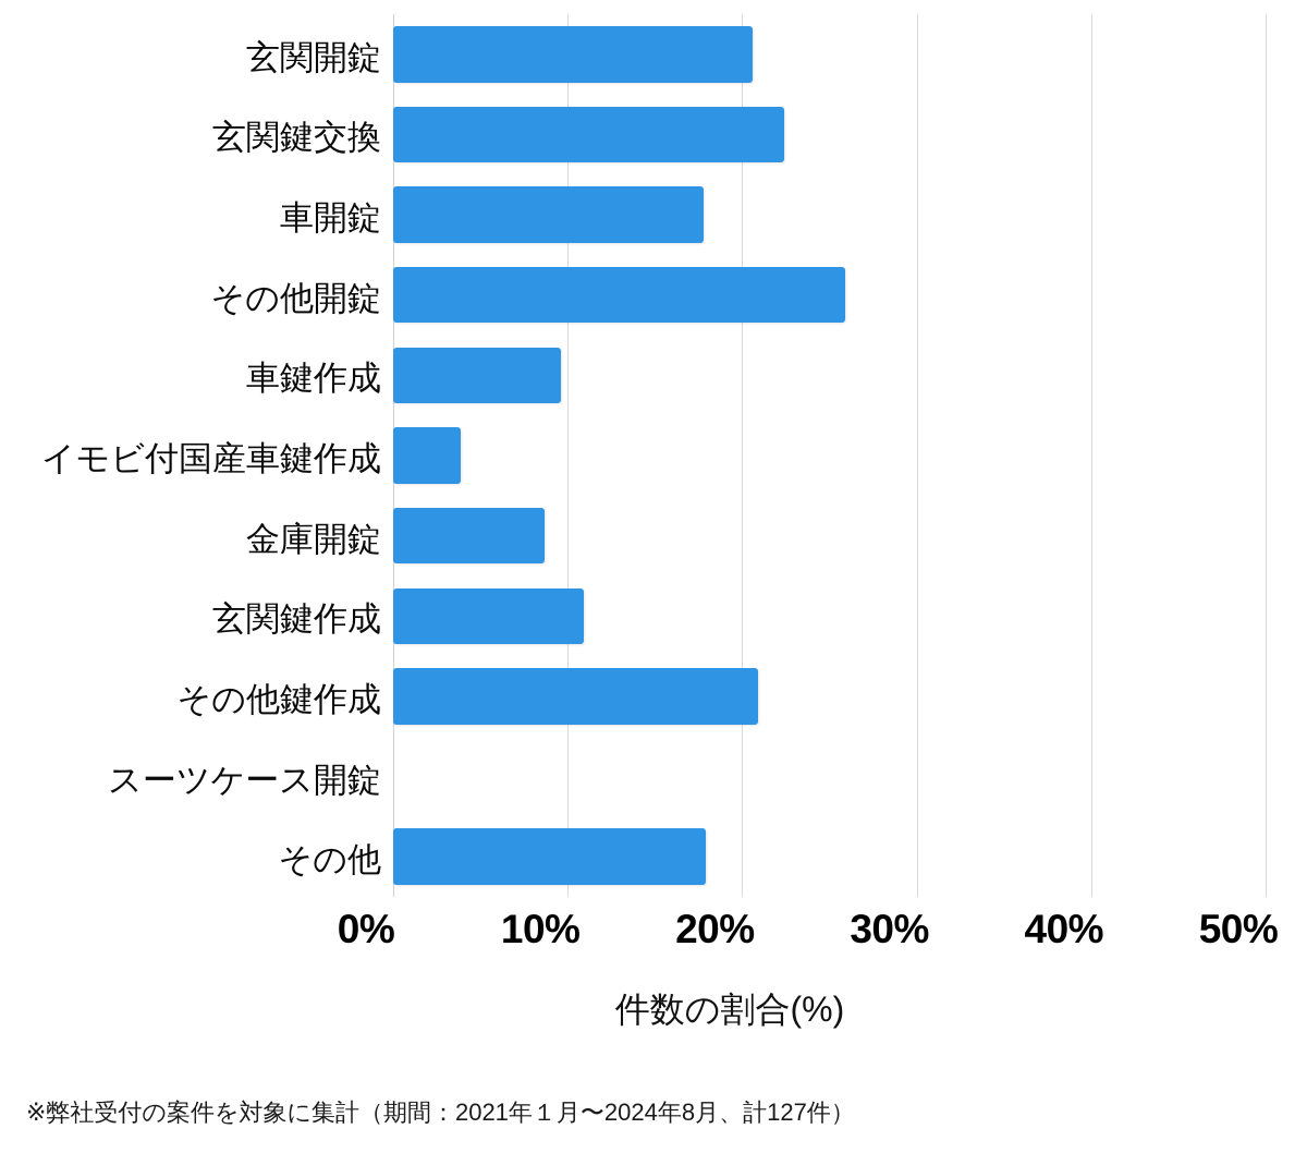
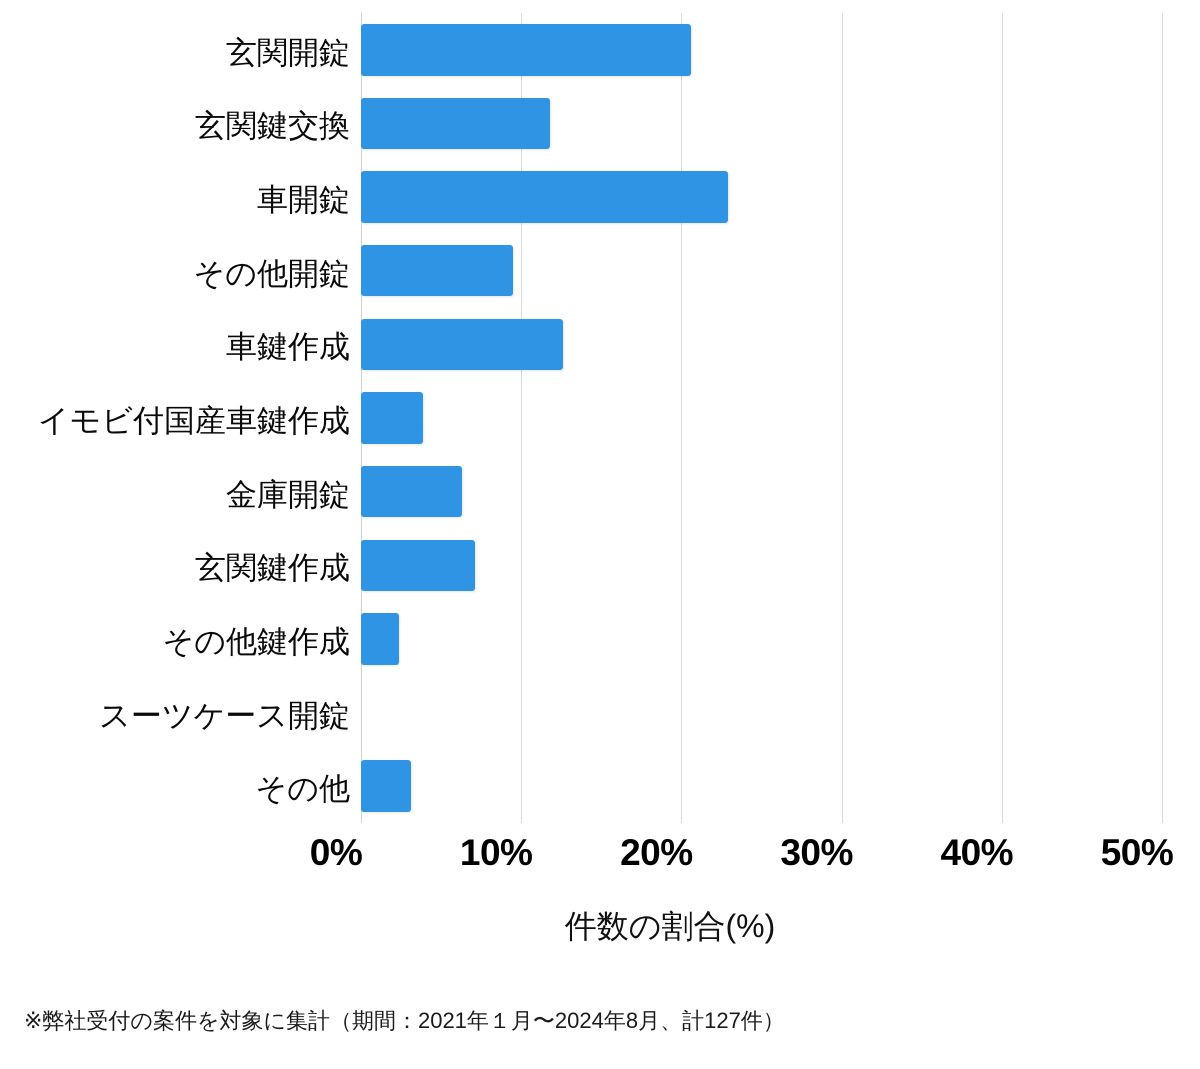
玄関鍵交換: 22.4% -> 11.8%
車開錠: 17.8% -> 22.9%
その他開錠: 25.9% -> 9.5%
車鍵作成: 9.6% -> 12.6%
金庫開錠: 8.7% -> 6.3%
玄関鍵作成: 10.9% -> 7.1%
その他鍵作成: 20.9% -> 2.4%
その他: 17.9% -> 3.1%
